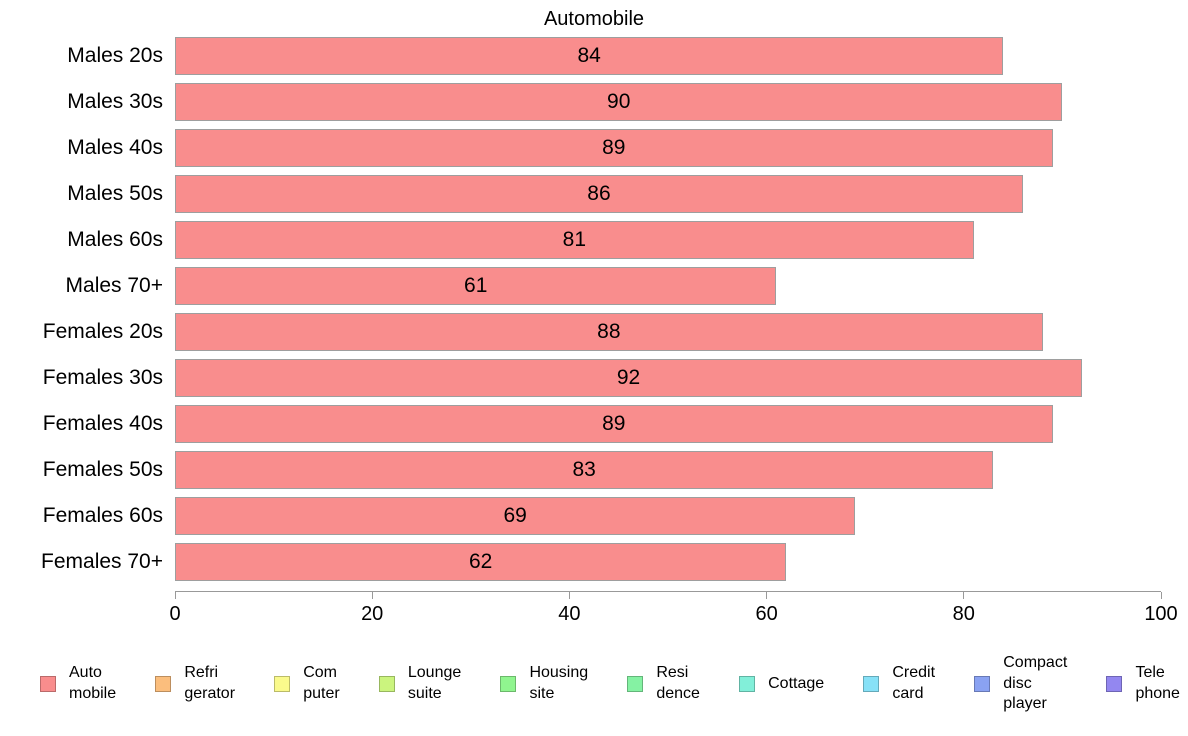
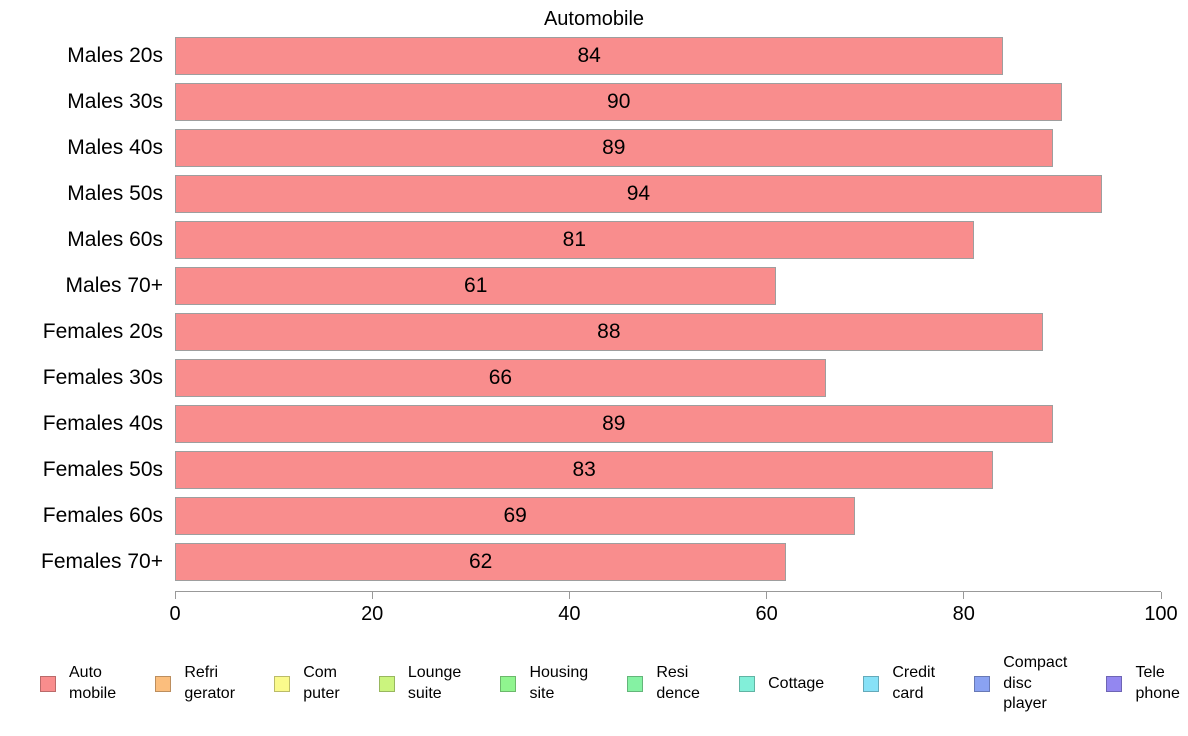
Males 50s: 86 -> 94
Females 30s: 92 -> 66
